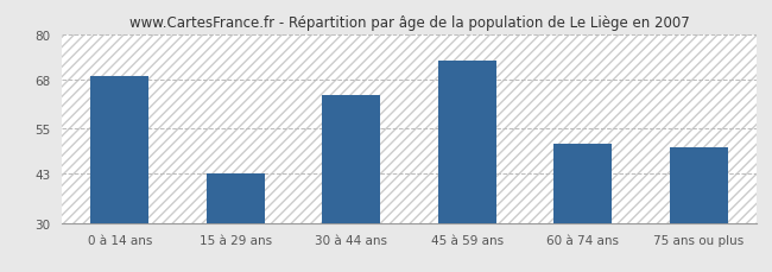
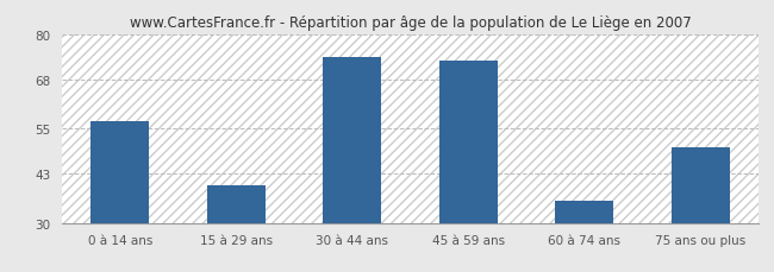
0 à 14 ans: 69 -> 57
15 à 29 ans: 43 -> 40
30 à 44 ans: 64 -> 74
60 à 74 ans: 51 -> 36
